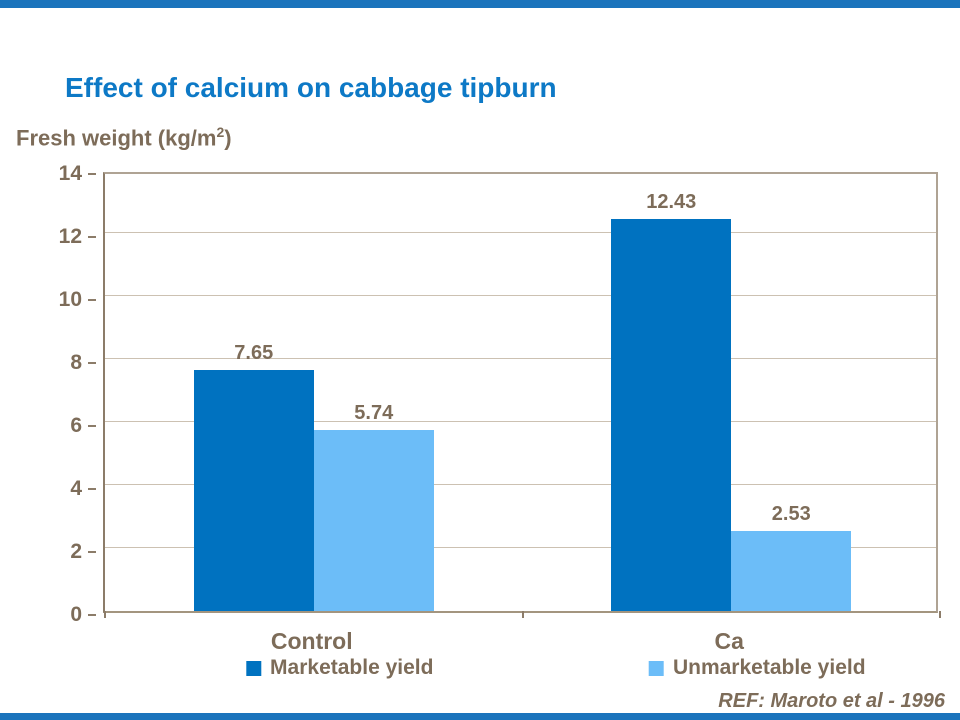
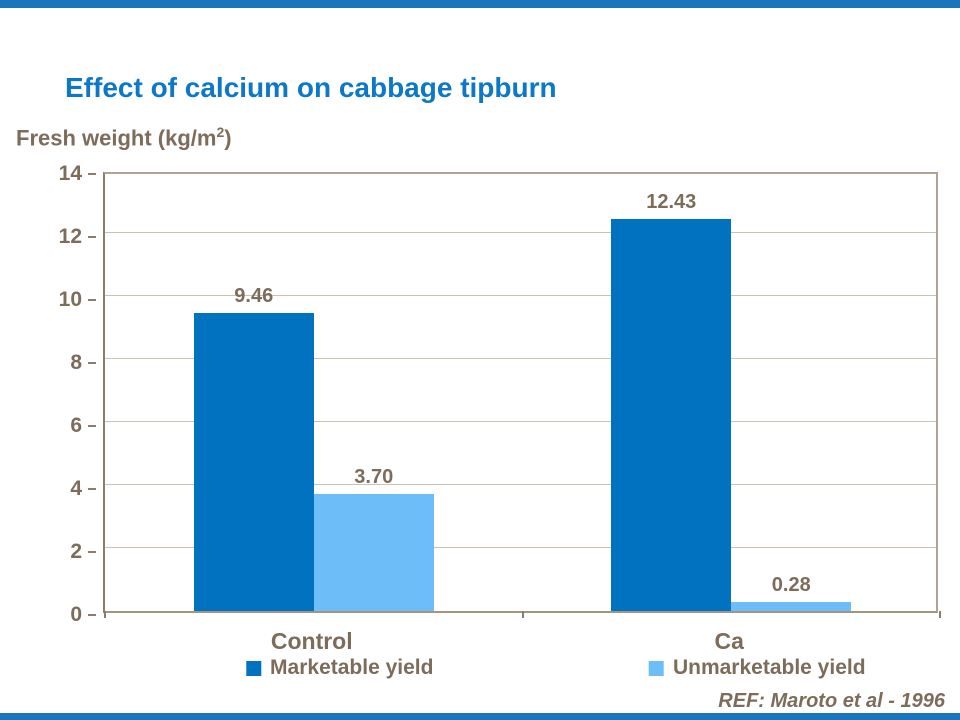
Marketable yield/Control: 7.65 -> 9.46
Unmarketable yield/Control: 5.74 -> 3.70
Unmarketable yield/Ca: 2.53 -> 0.28
